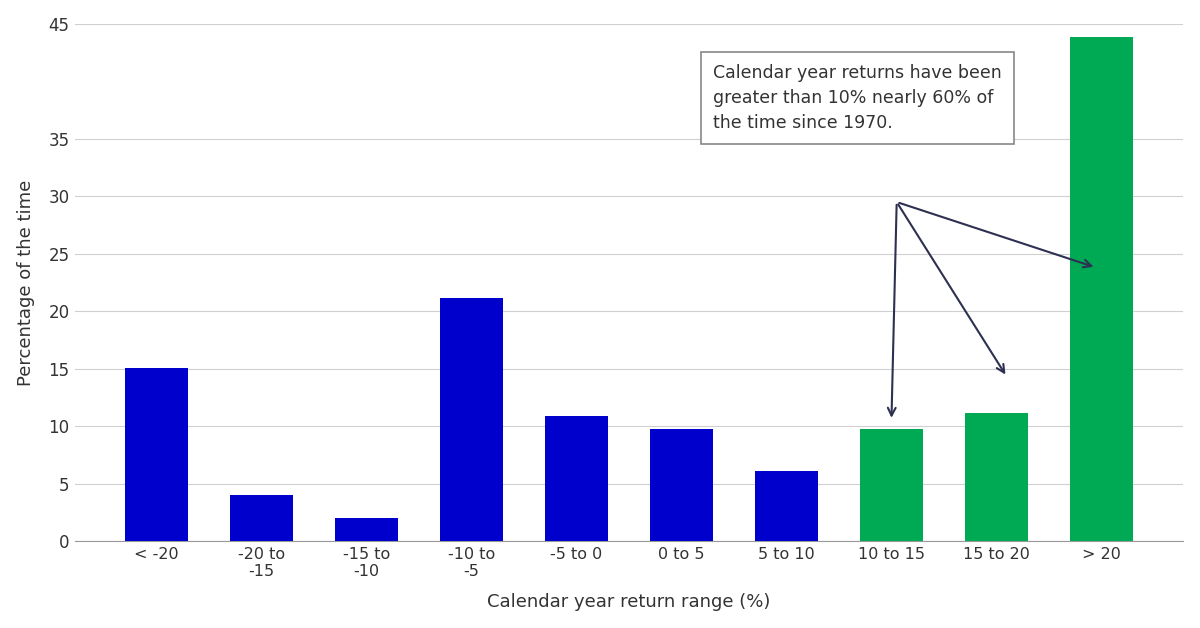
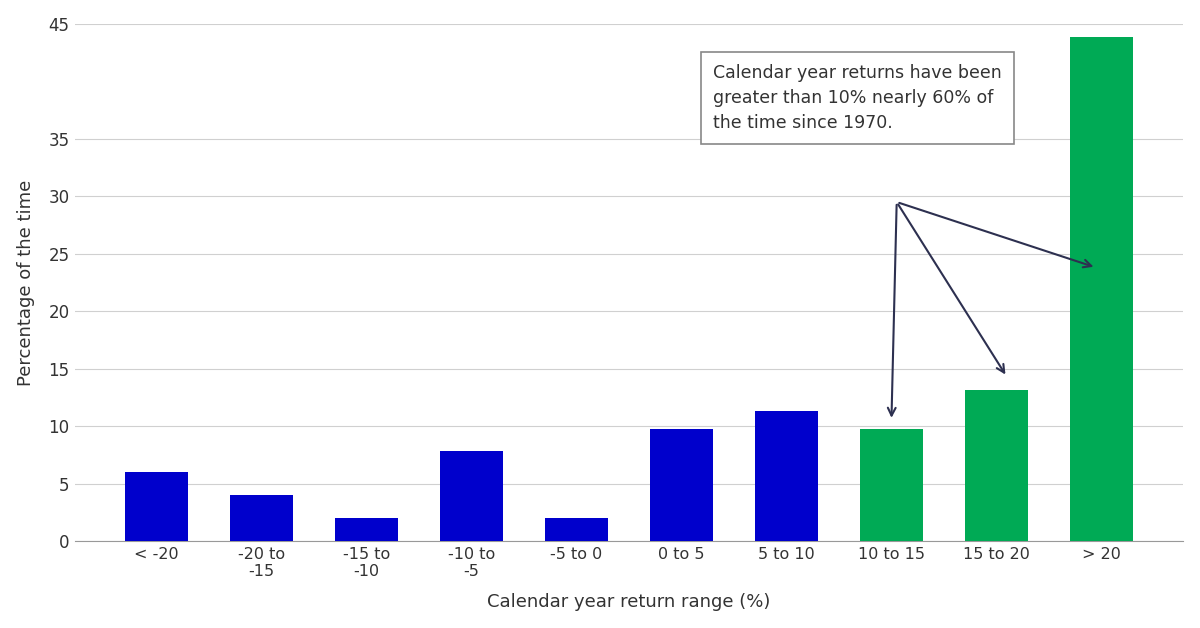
< -20: 15.1 -> 6.0
-10 to -5: 21.2 -> 7.9
-5 to 0: 10.9 -> 2.0
5 to 10: 6.1 -> 11.3
15 to 20: 11.2 -> 13.2
